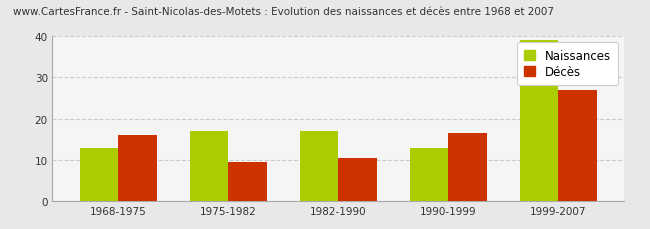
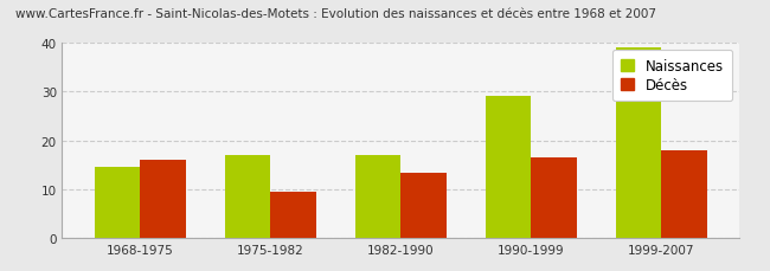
Naissances/1968-1975: 13.0 -> 14.5
Décès/1982-1990: 10.5 -> 13.5
Naissances/1990-1999: 13.0 -> 29.0
Décès/1999-2007: 27.0 -> 18.0
